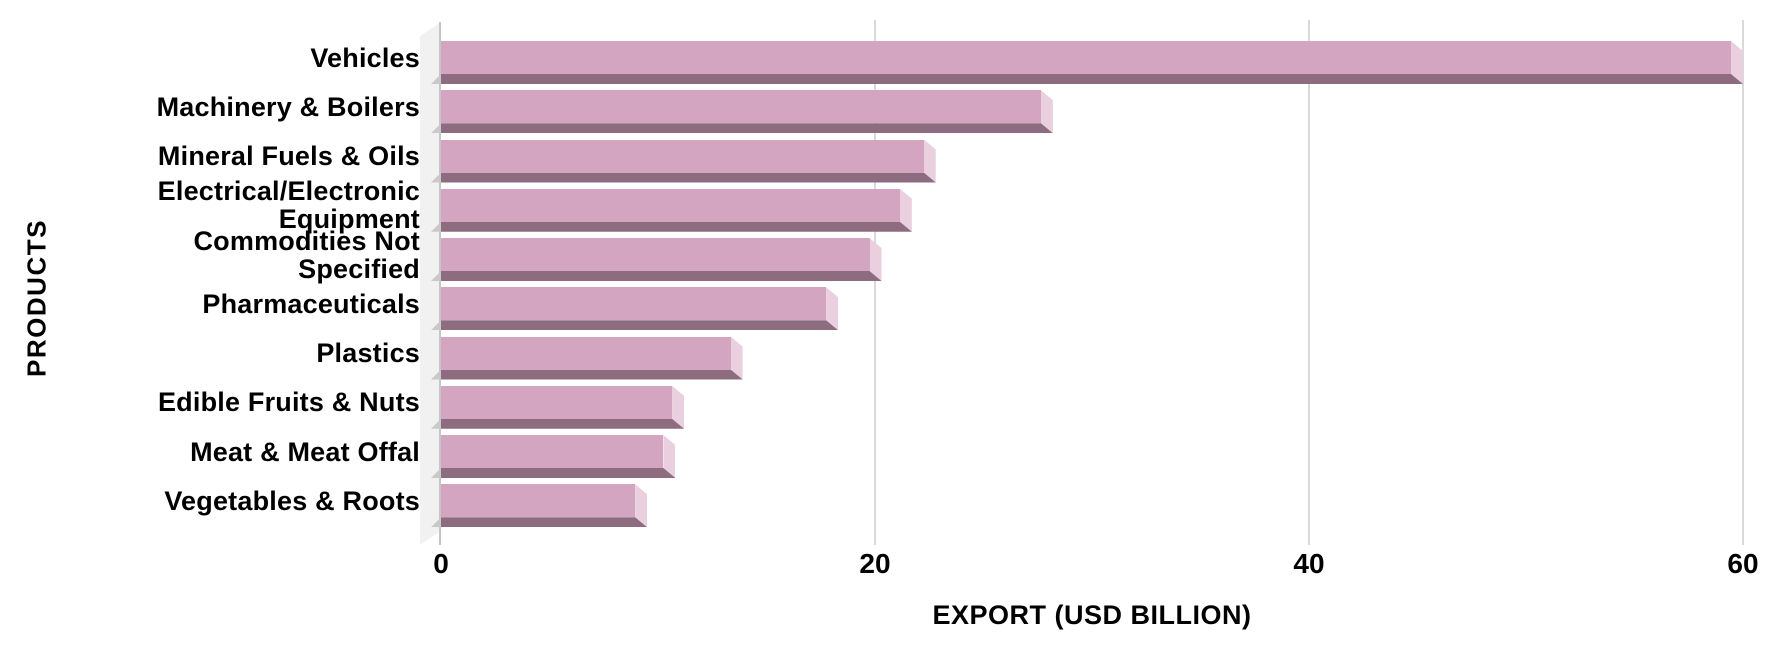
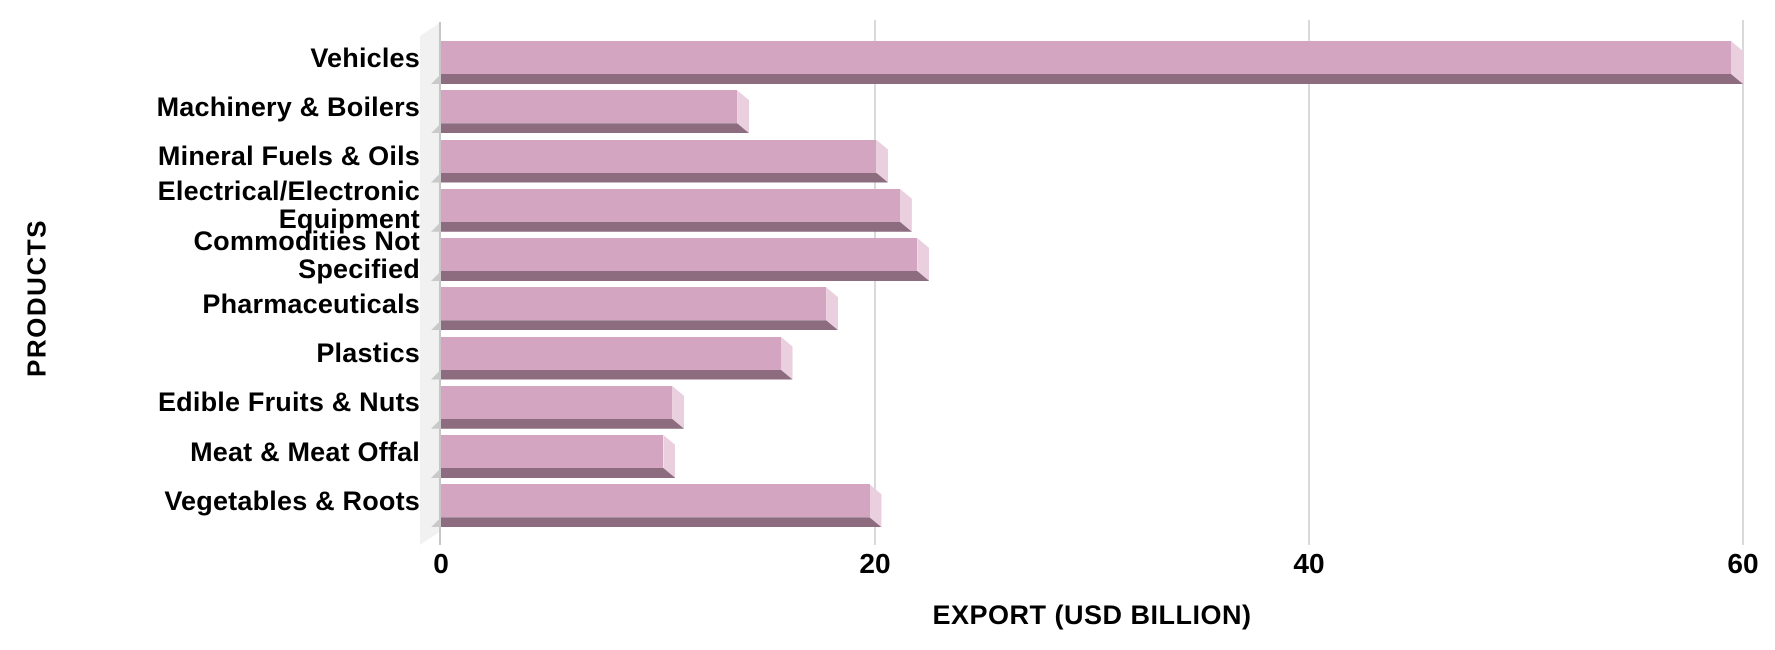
Machinery & Boilers: 28.2 -> 14.2
Mineral Fuels & Oils: 22.8 -> 20.6
Commodities Not Specified: 20.3 -> 22.5
Plastics: 13.9 -> 16.2
Vegetables & Roots: 9.5 -> 20.3
